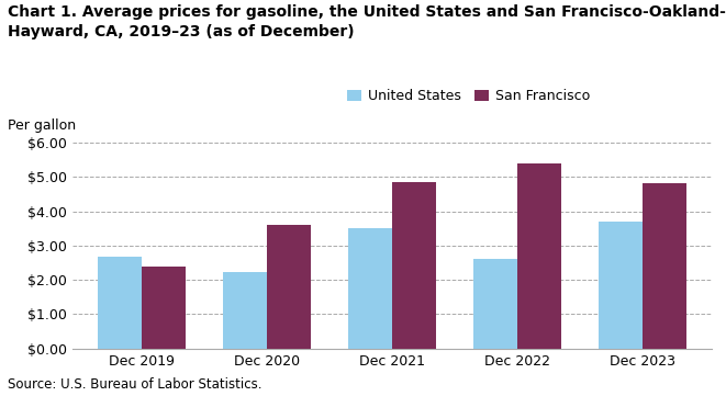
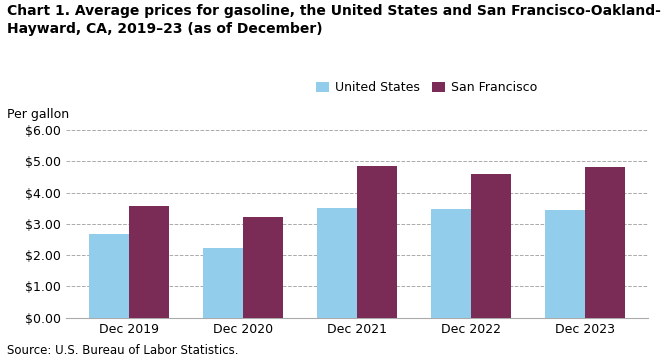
San Francisco/Dec 2019: $2.40 -> $3.58
San Francisco/Dec 2020: $3.60 -> $3.22
United States/Dec 2022: $2.60 -> $3.47
San Francisco/Dec 2022: $5.40 -> $4.59
United States/Dec 2023: $3.70 -> $3.43
